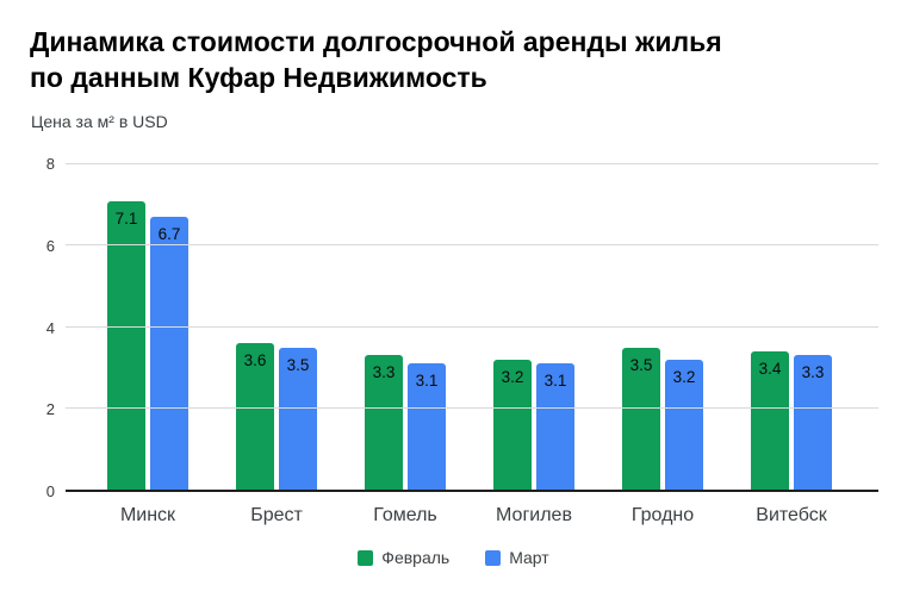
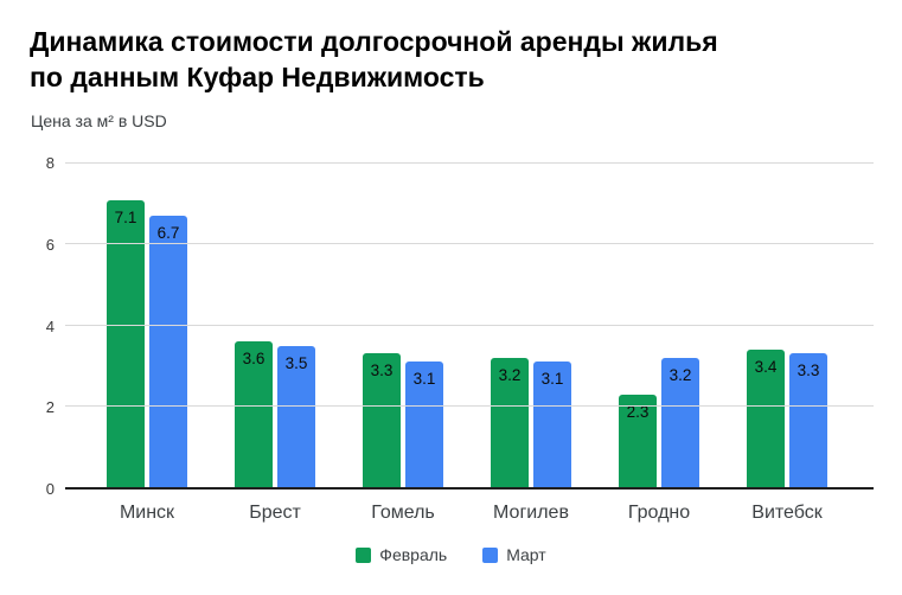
Февраль/Гродно: 3.5 -> 2.3
